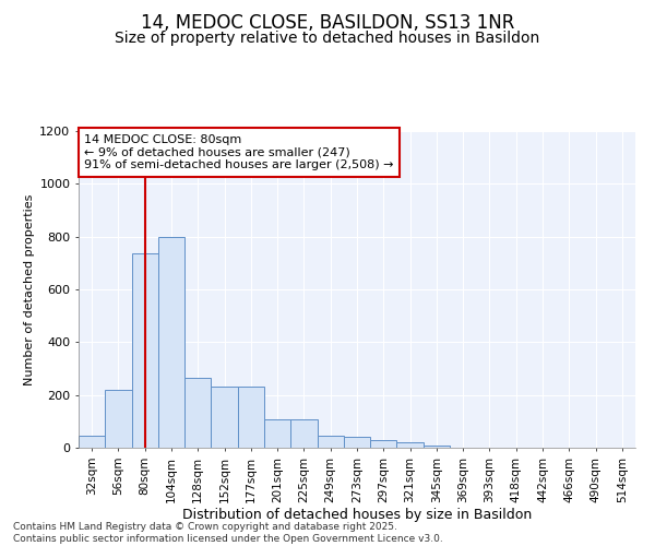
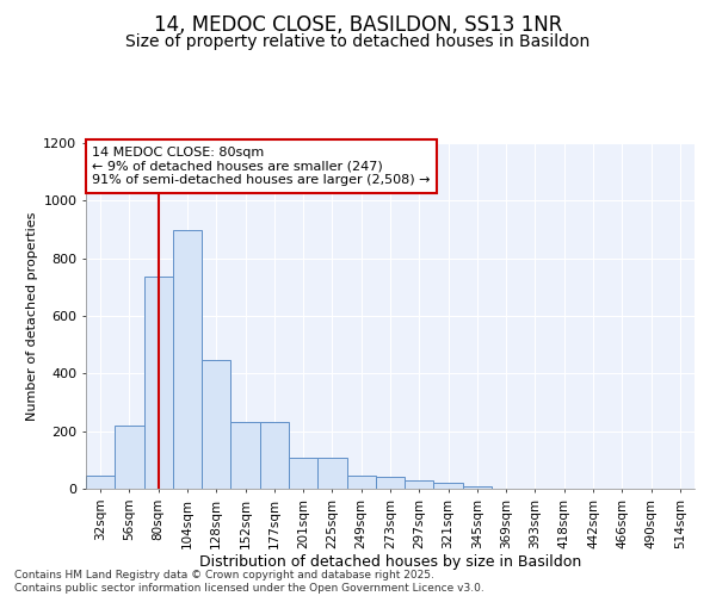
104sqm: 800 -> 900
128sqm: 265 -> 448
